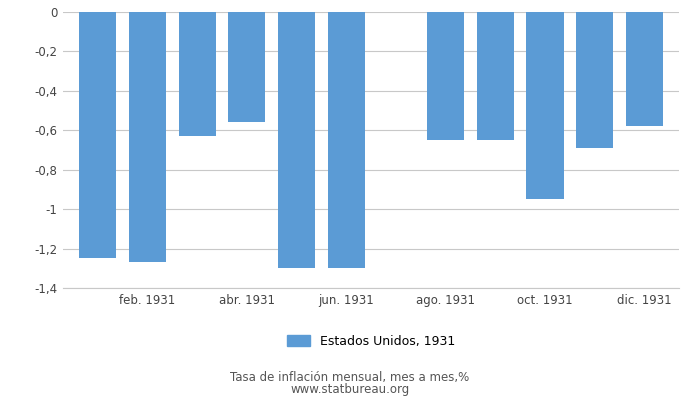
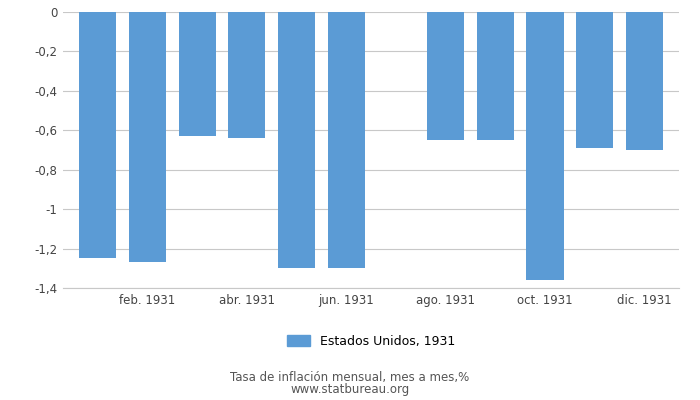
abr. 1931: -0,56 -> -0,64
oct. 1931: -0,95 -> -1,36
dic. 1931: -0,58 -> -0,70
